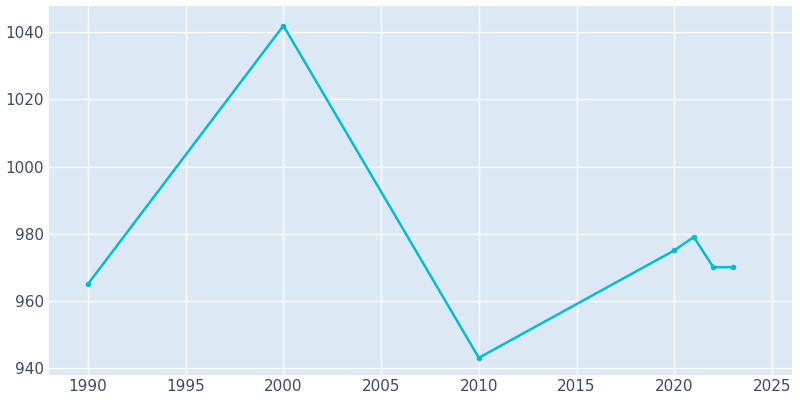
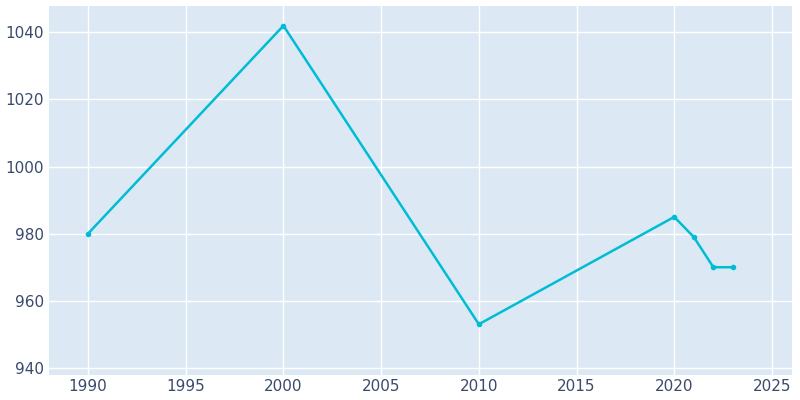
1990: 965 -> 980
2010: 943 -> 953
2020: 975 -> 985
